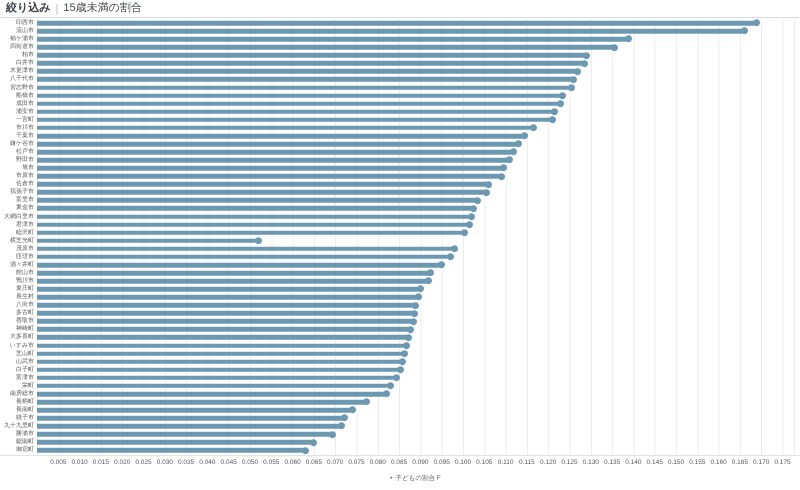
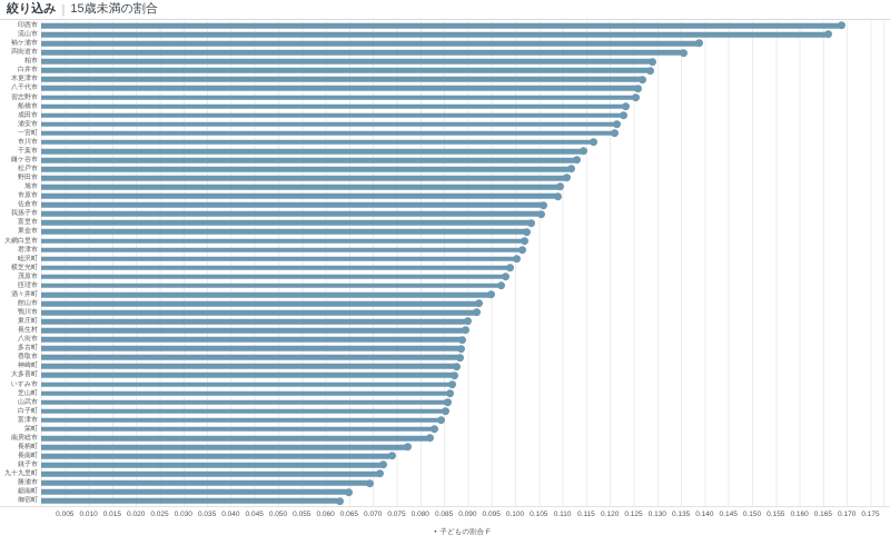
横芝光町: 0.052 -> 0.099
